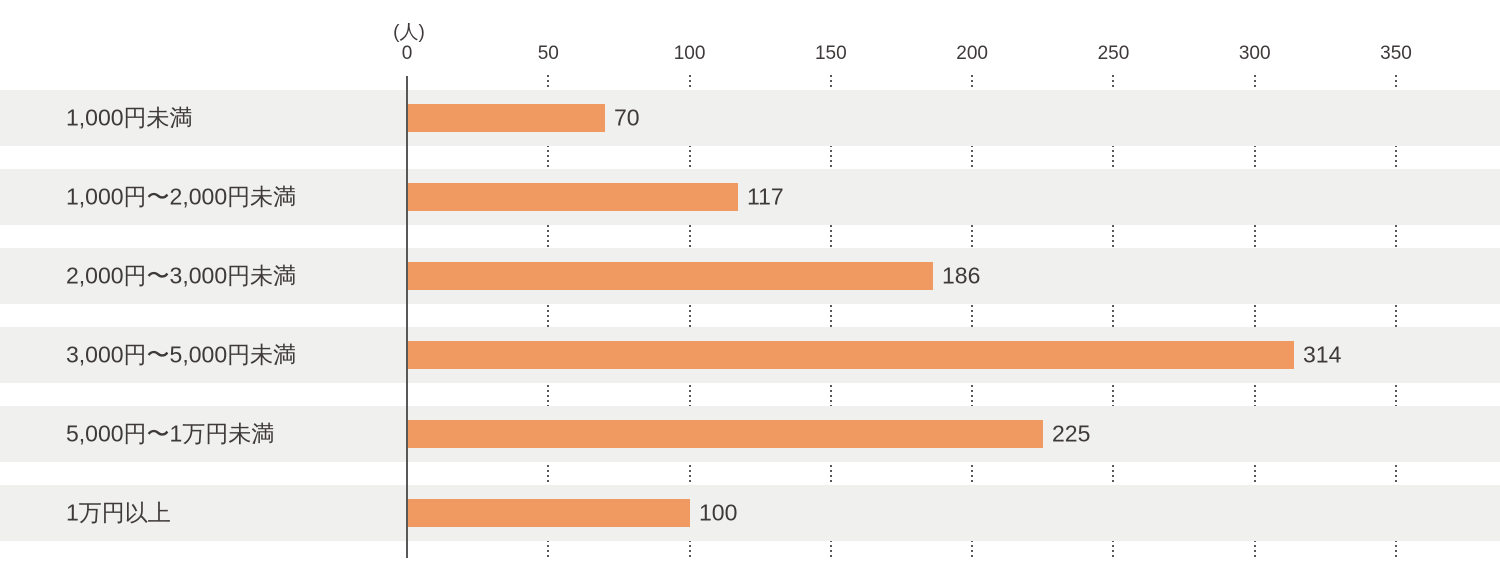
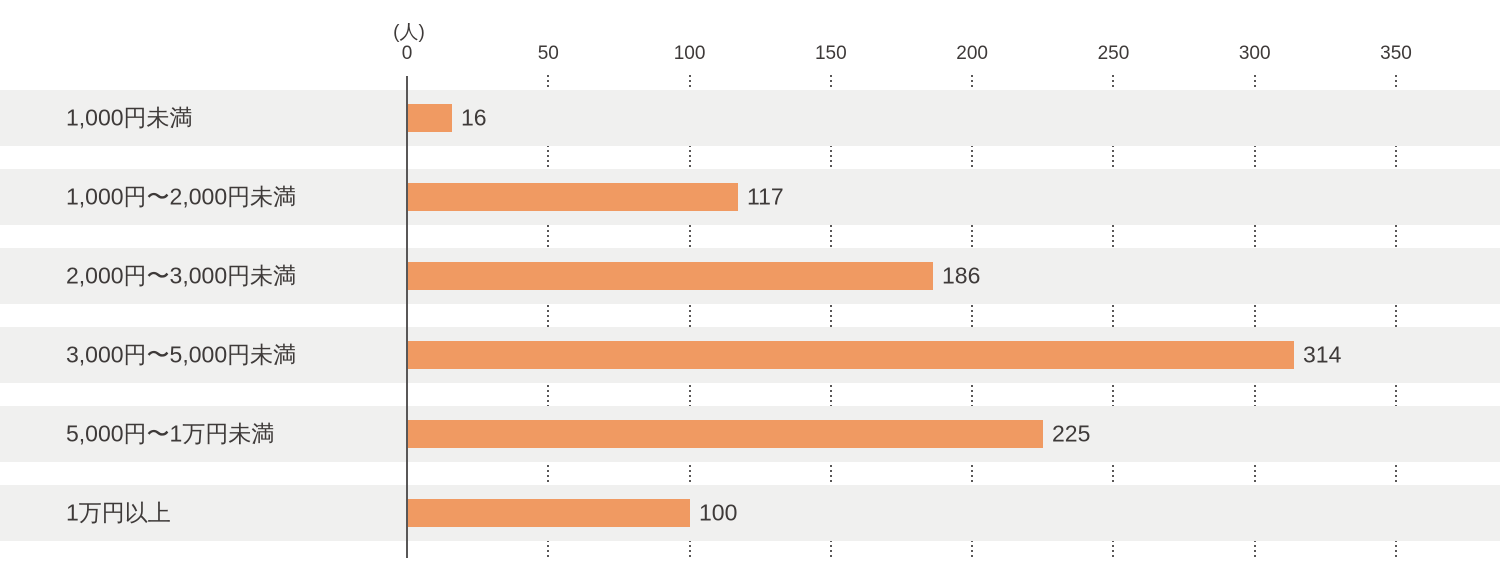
1,000円未満: 70 -> 16
